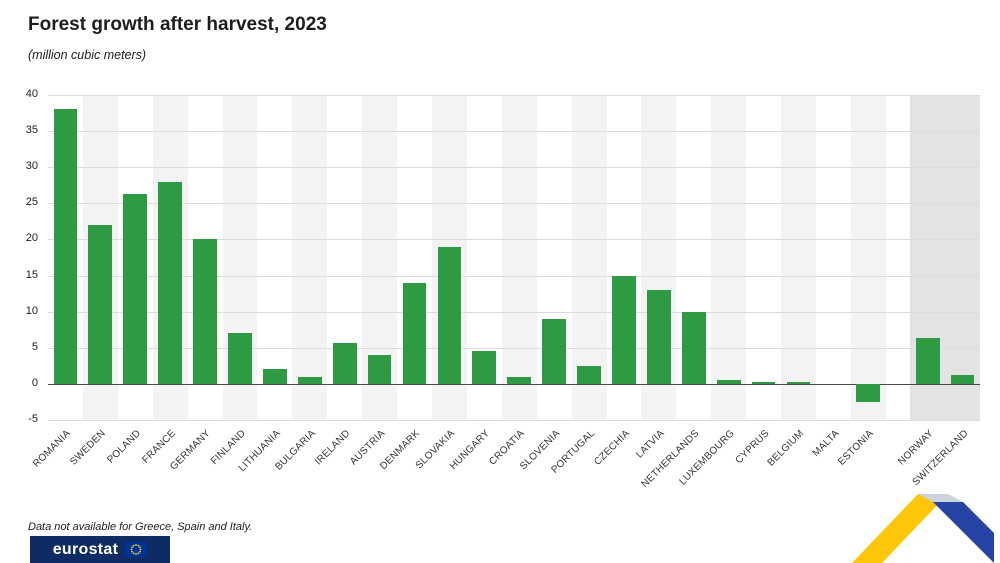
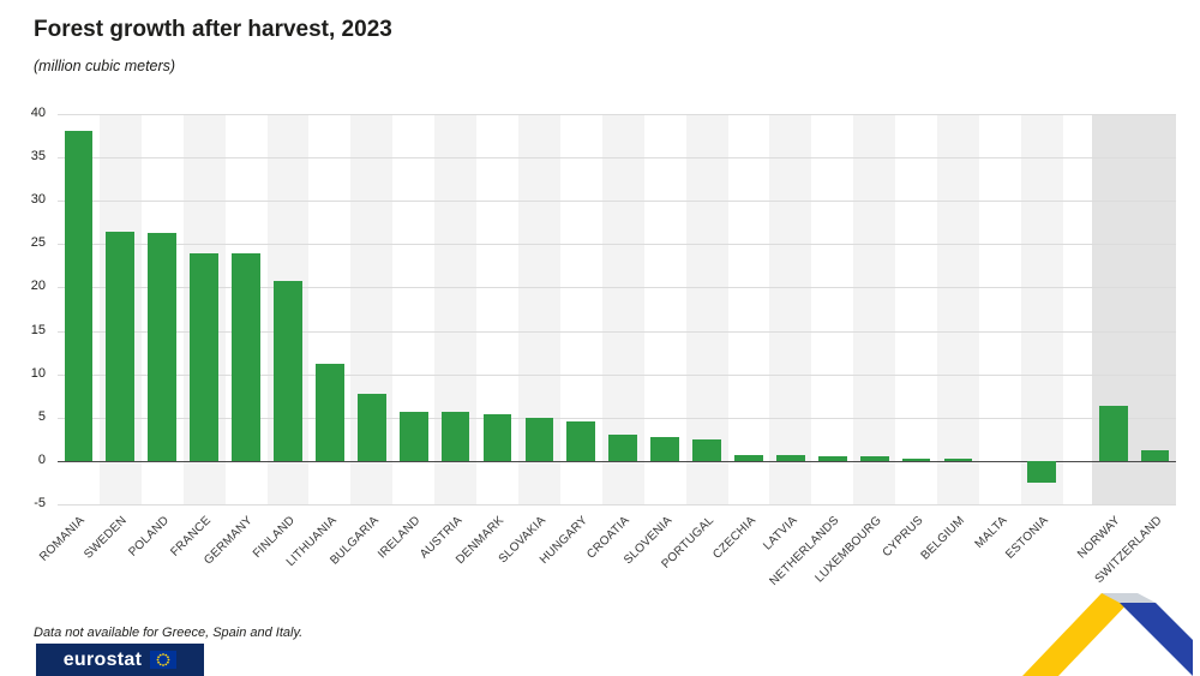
SWEDEN: 22 -> 26
FRANCE: 28 -> 24
GERMANY: 20 -> 24
FINLAND: 7 -> 21
LITHUANIA: 2 -> 11
BULGARIA: 1 -> 8
AUSTRIA: 4 -> 6
DENMARK: 14 -> 5
SLOVAKIA: 19 -> 5
CROATIA: 1 -> 3
SLOVENIA: 9 -> 3
CZECHIA: 15 -> 1
LATVIA: 13 -> 1
NETHERLANDS: 10 -> 1
